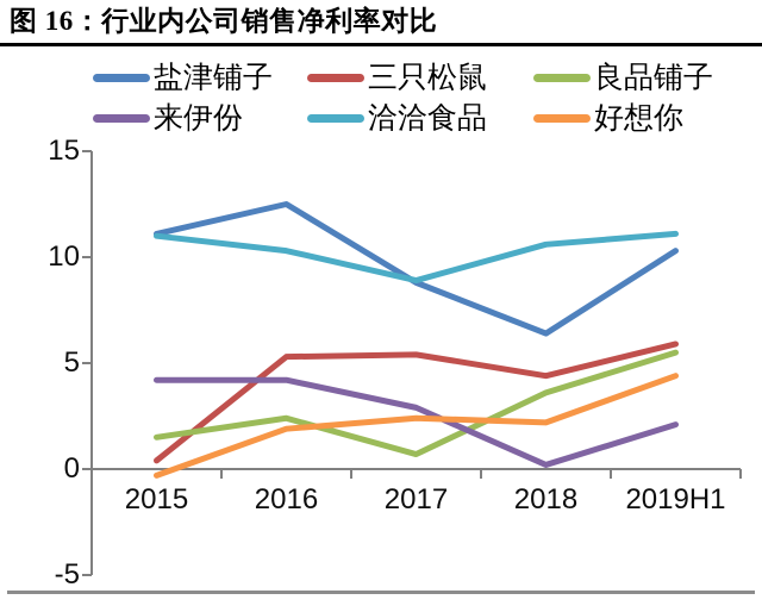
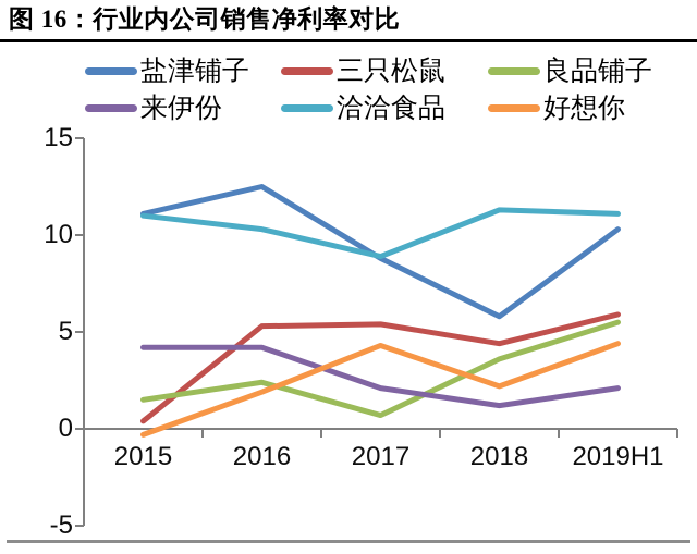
来伊份/2017: 2.9 -> 2.1
好想你/2017: 2.4 -> 4.3
盐津铺子/2018: 6.4 -> 5.8
来伊份/2018: 0.2 -> 1.2
洽洽食品/2018: 10.6 -> 11.3
